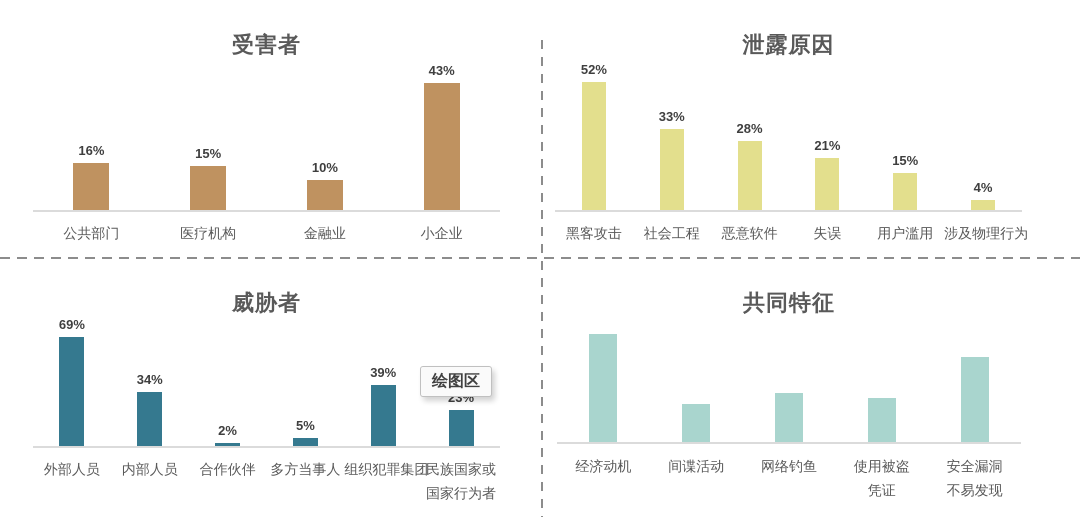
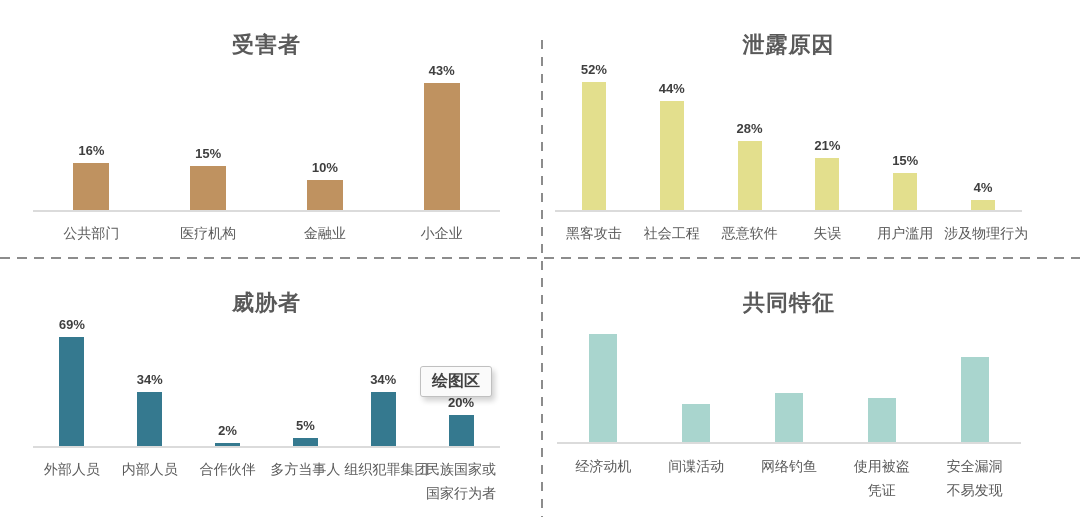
泄露原因/社会工程: 33% -> 44%
威胁者/组织犯罪集团: 39% -> 34%
威胁者/民族国家或 国家行为者: 23% -> 20%
